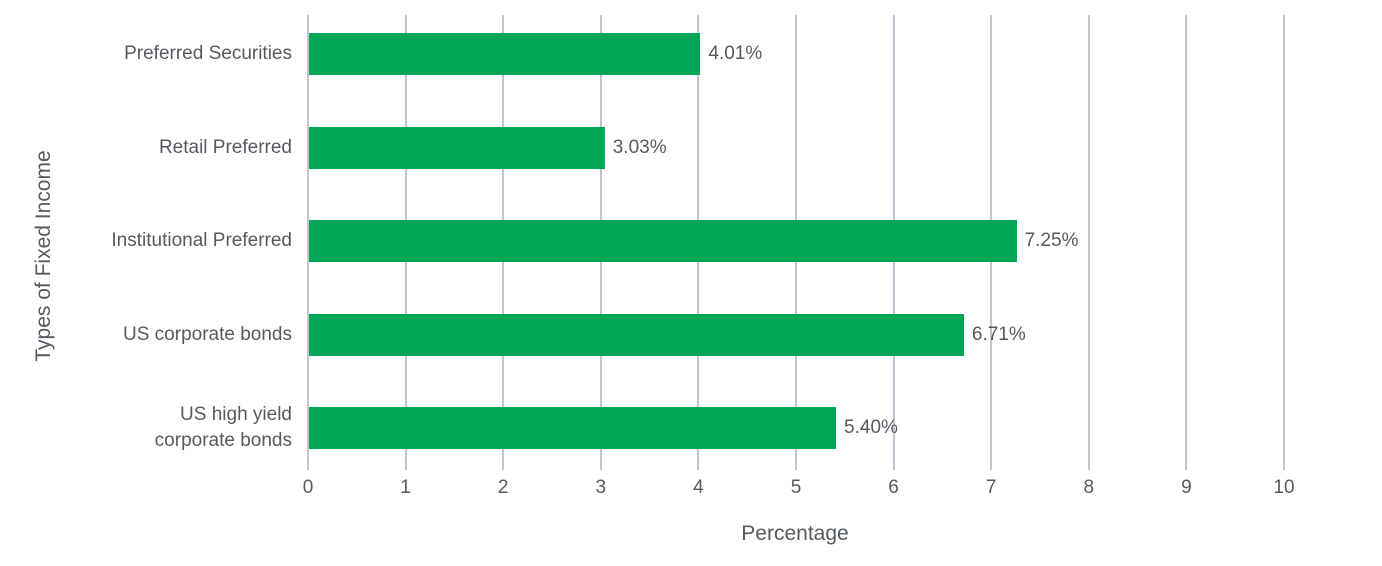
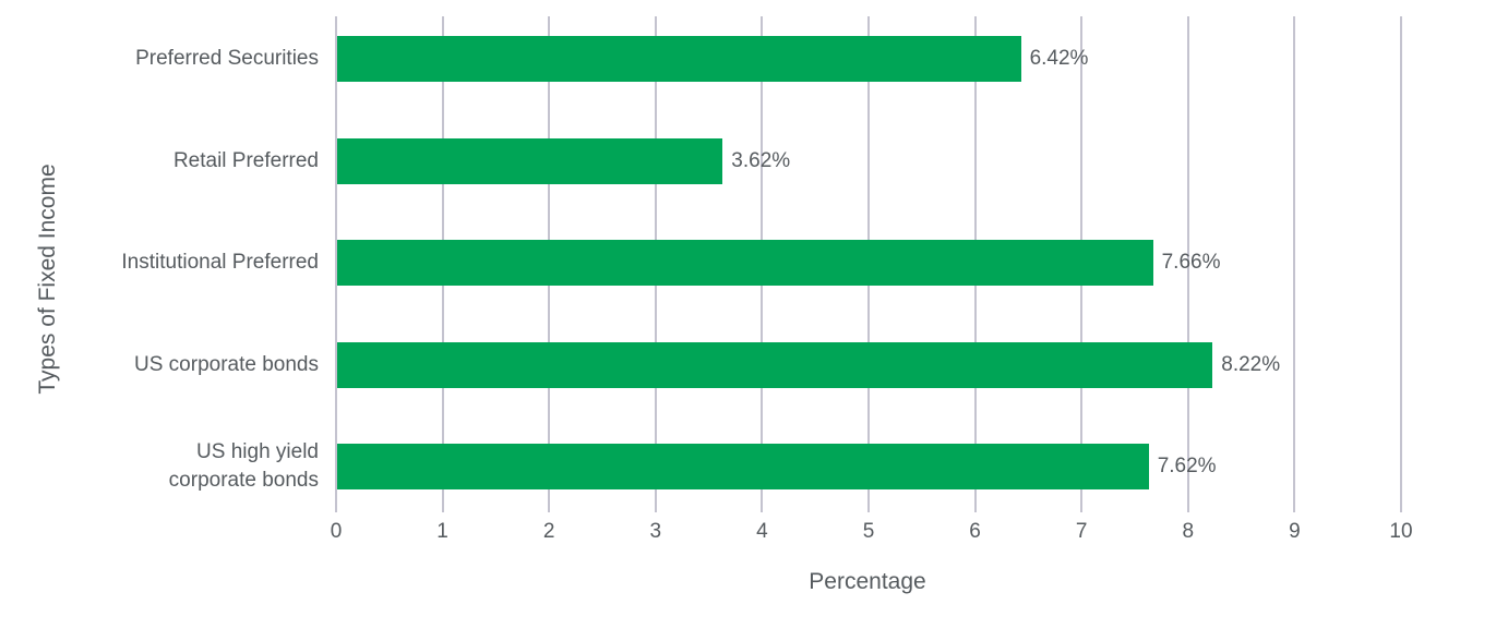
Preferred Securities: 4.01% -> 6.42%
Retail Preferred: 3.03% -> 3.62%
Institutional Preferred: 7.25% -> 7.66%
US corporate bonds: 6.71% -> 8.22%
US high yield corporate bonds: 5.40% -> 7.62%
